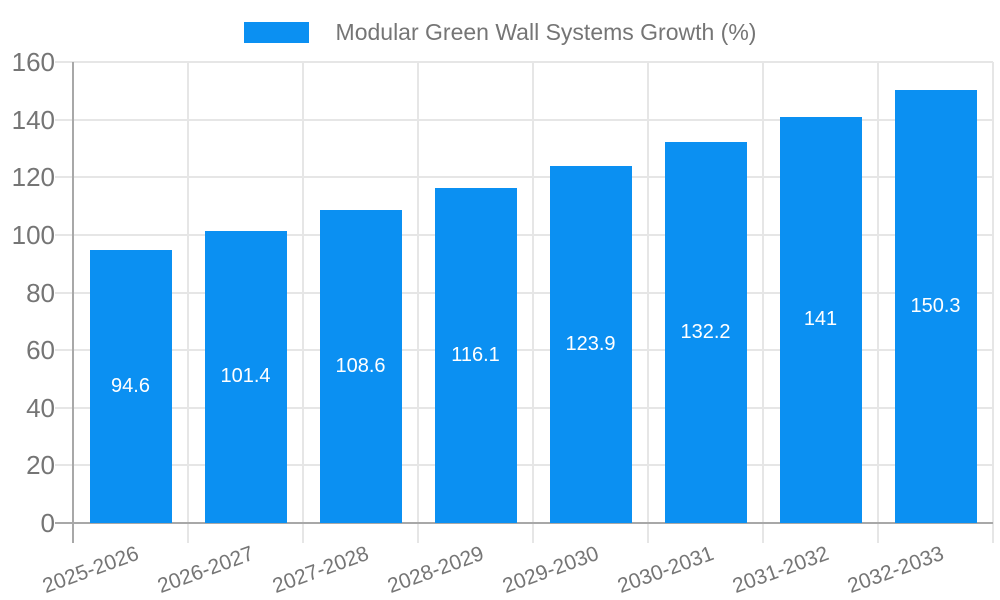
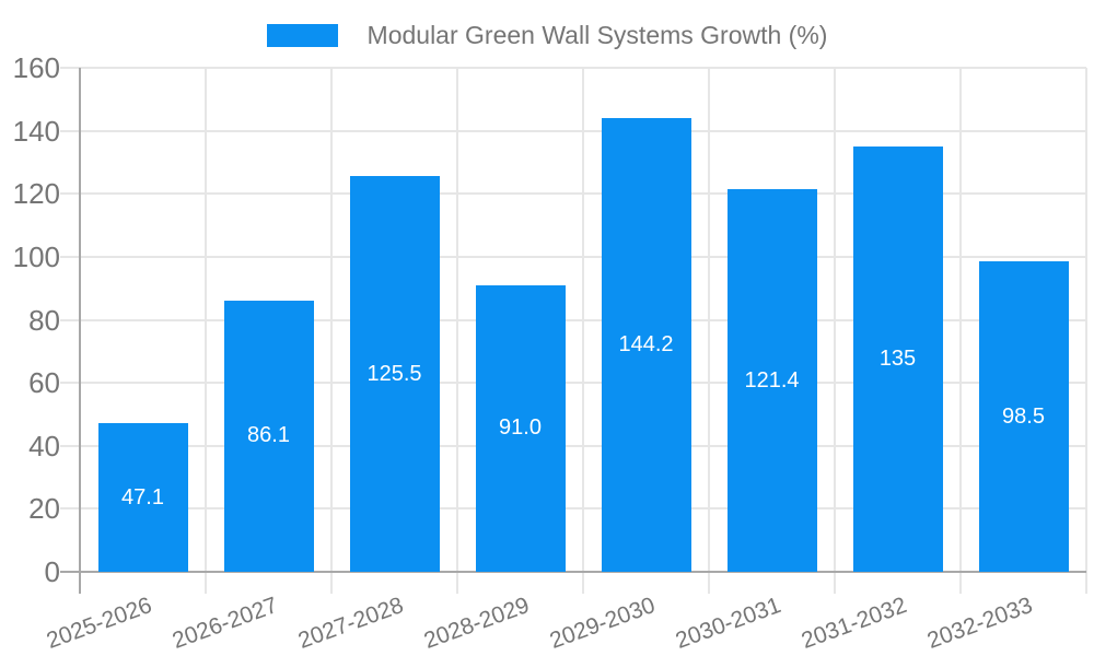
2025-2026: 94.6 -> 47.1
2026-2027: 101.4 -> 86.1
2027-2028: 108.6 -> 125.5
2028-2029: 116.1 -> 91.0
2029-2030: 123.9 -> 144.2
2030-2031: 132.2 -> 121.4
2031-2032: 141 -> 135
2032-2033: 150.3 -> 98.5
